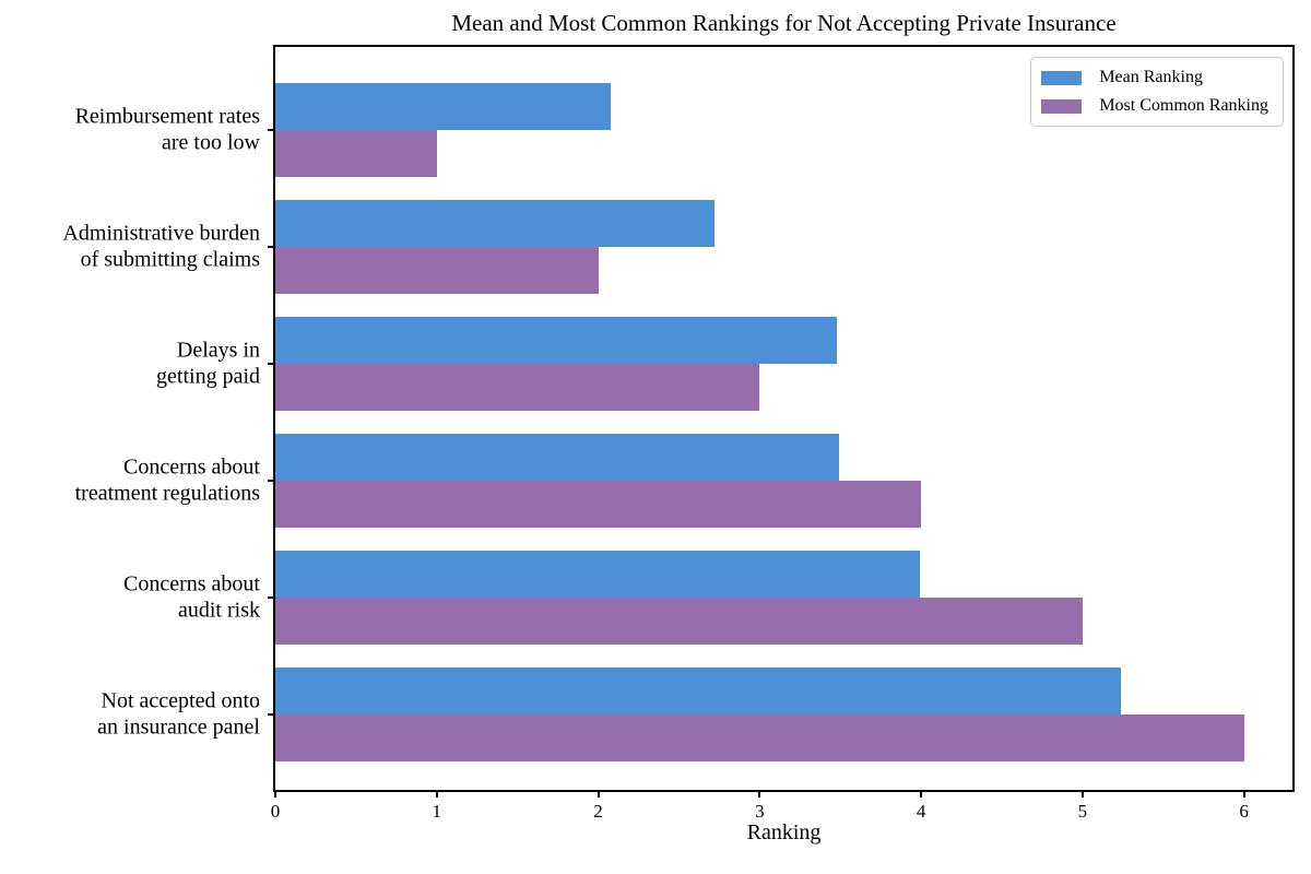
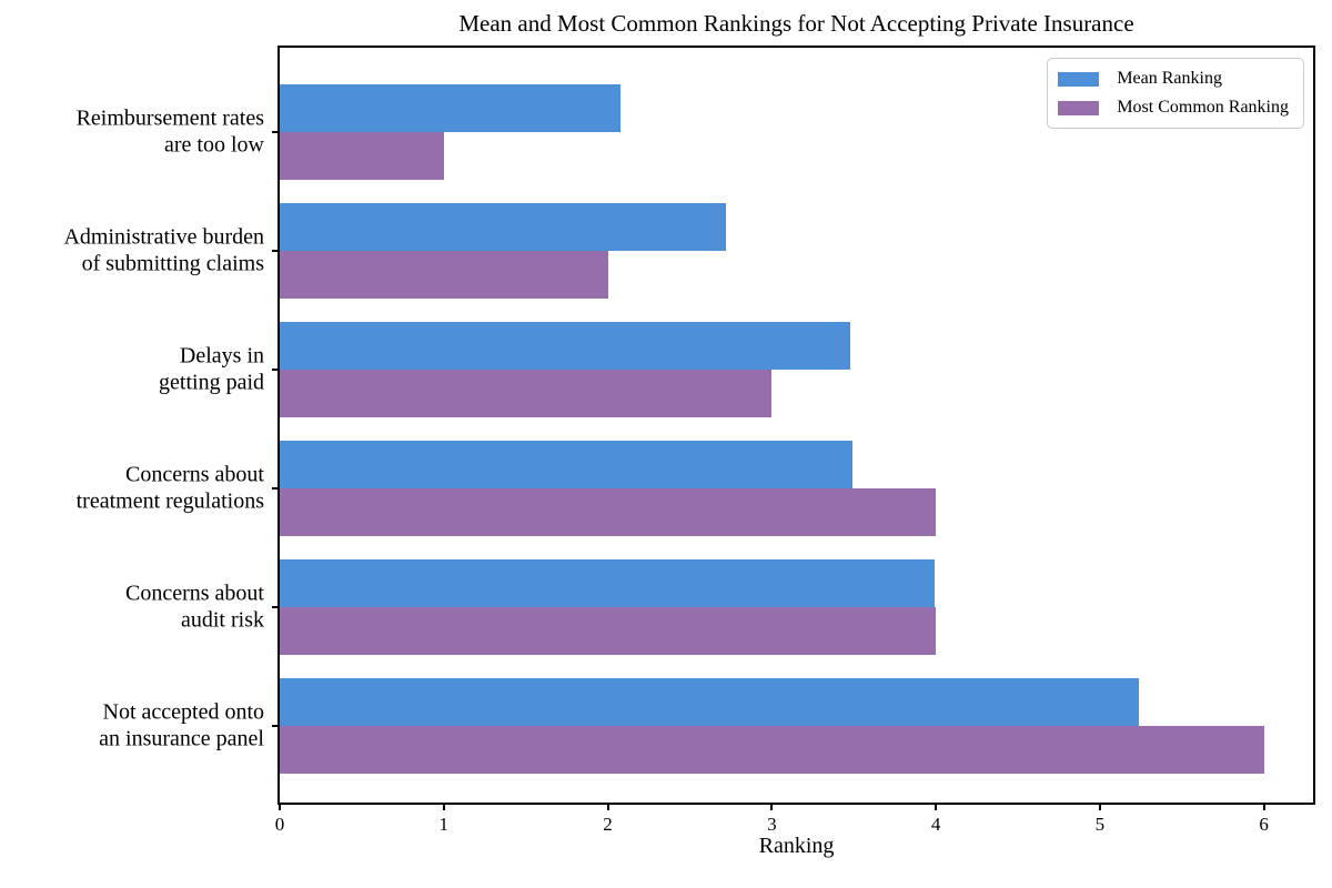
Most Common Ranking/Concerns about audit risk: 5 -> 4
